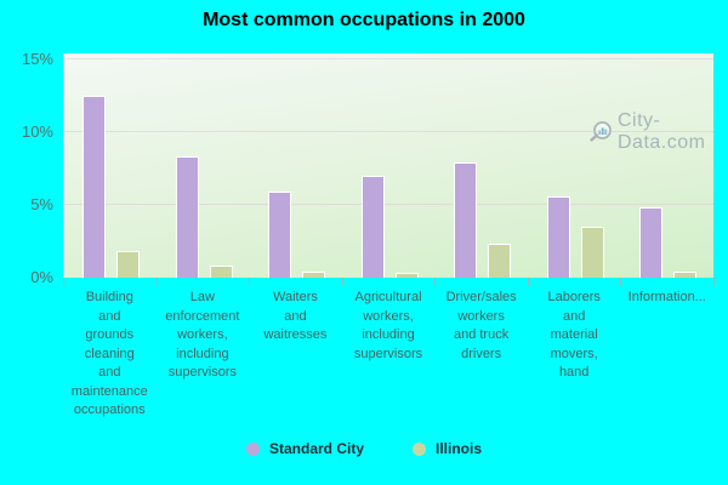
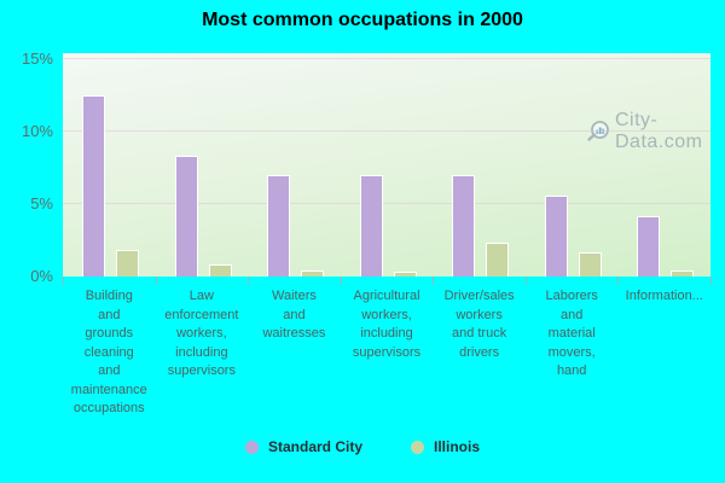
Standard City/Waiters and waitresses: 5.9% -> 7.0%
Standard City/Driver/sales workers and truck drivers: 7.9% -> 7.0%
Illinois/Laborers and material movers, hand: 3.5% -> 1.7%
Standard City/Information...: 4.8% -> 4.2%
